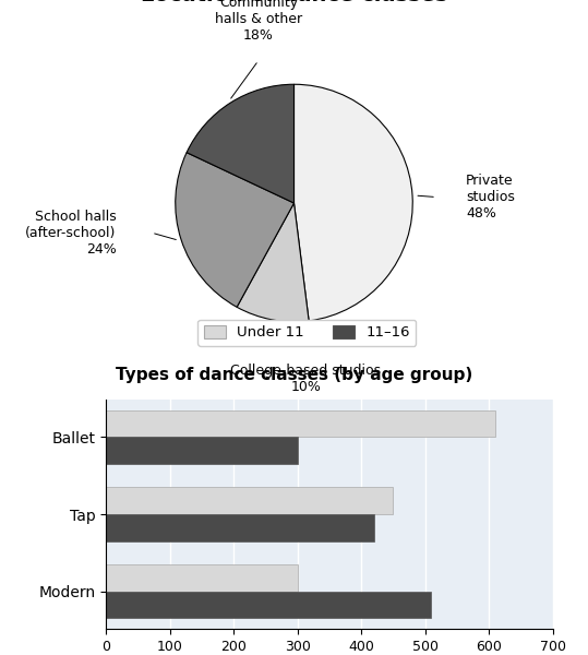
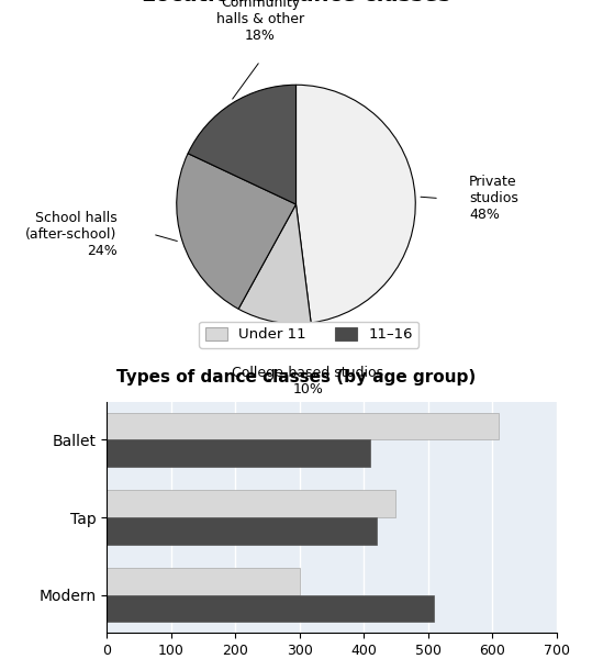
11–16/Ballet: 300 -> 410
